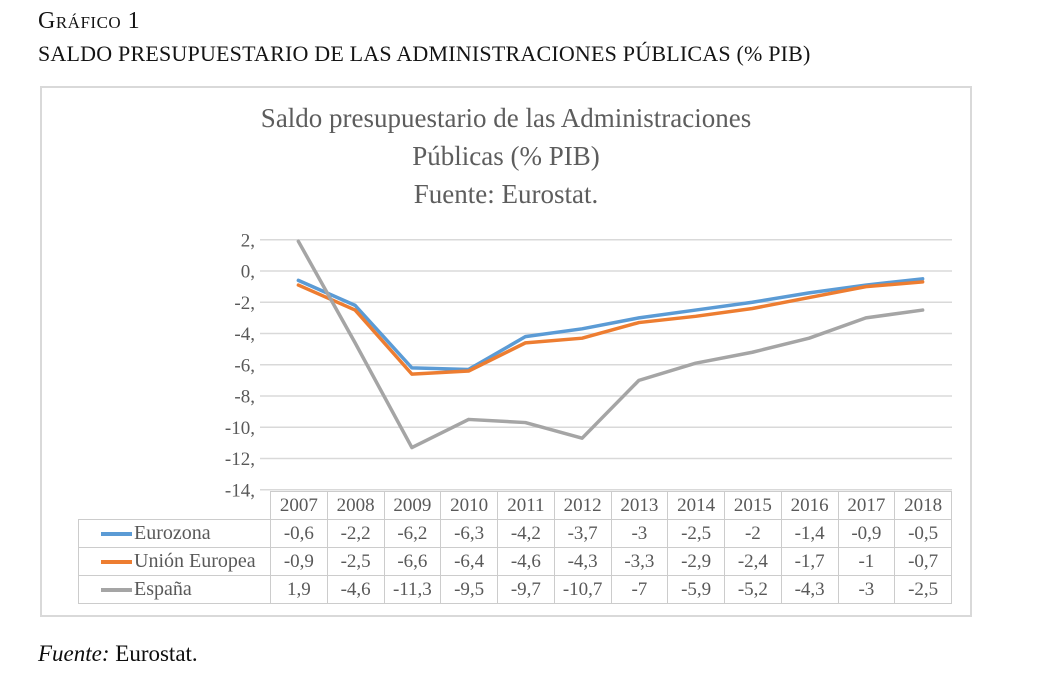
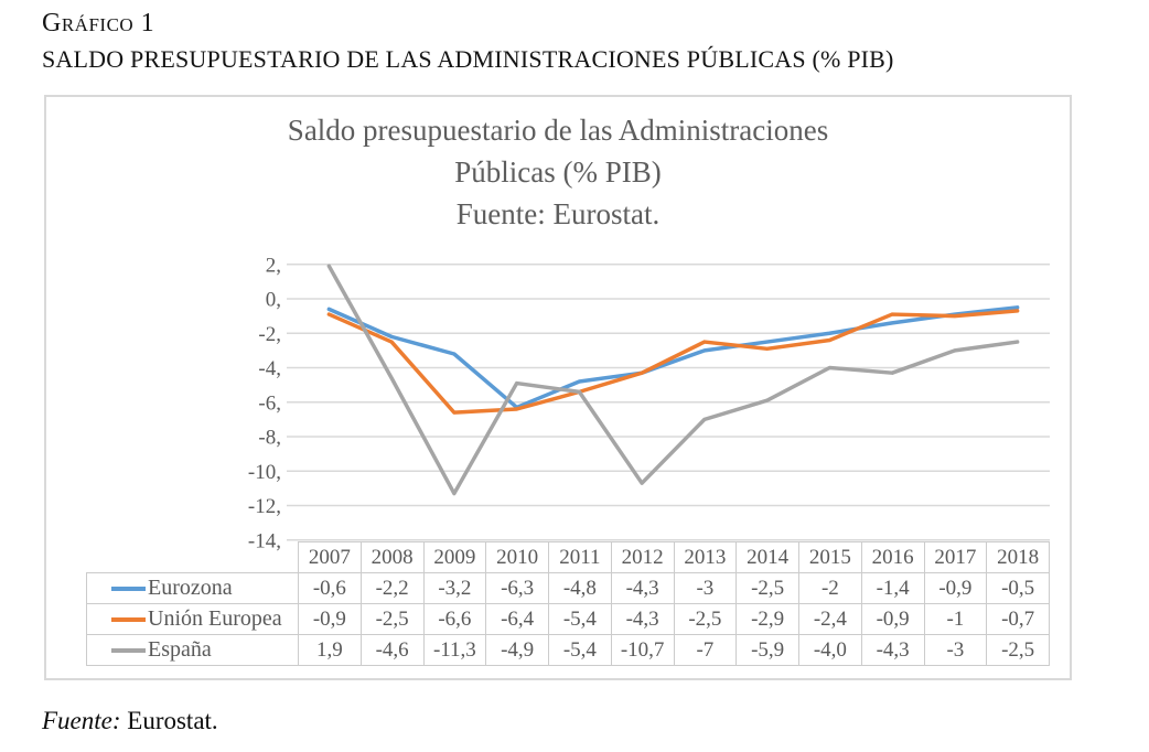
Eurozona/2009: -6,2 -> -3,2
España/2010: -9,5 -> -4,9
Eurozona/2011: -4,2 -> -4,8
Unión Europea/2011: -4,6 -> -5,4
España/2011: -9,7 -> -5,4
Eurozona/2012: -3,7 -> -4,3
Unión Europea/2013: -3,3 -> -2,5
España/2015: -5,2 -> -4,0
Unión Europea/2016: -1,7 -> -0,9
